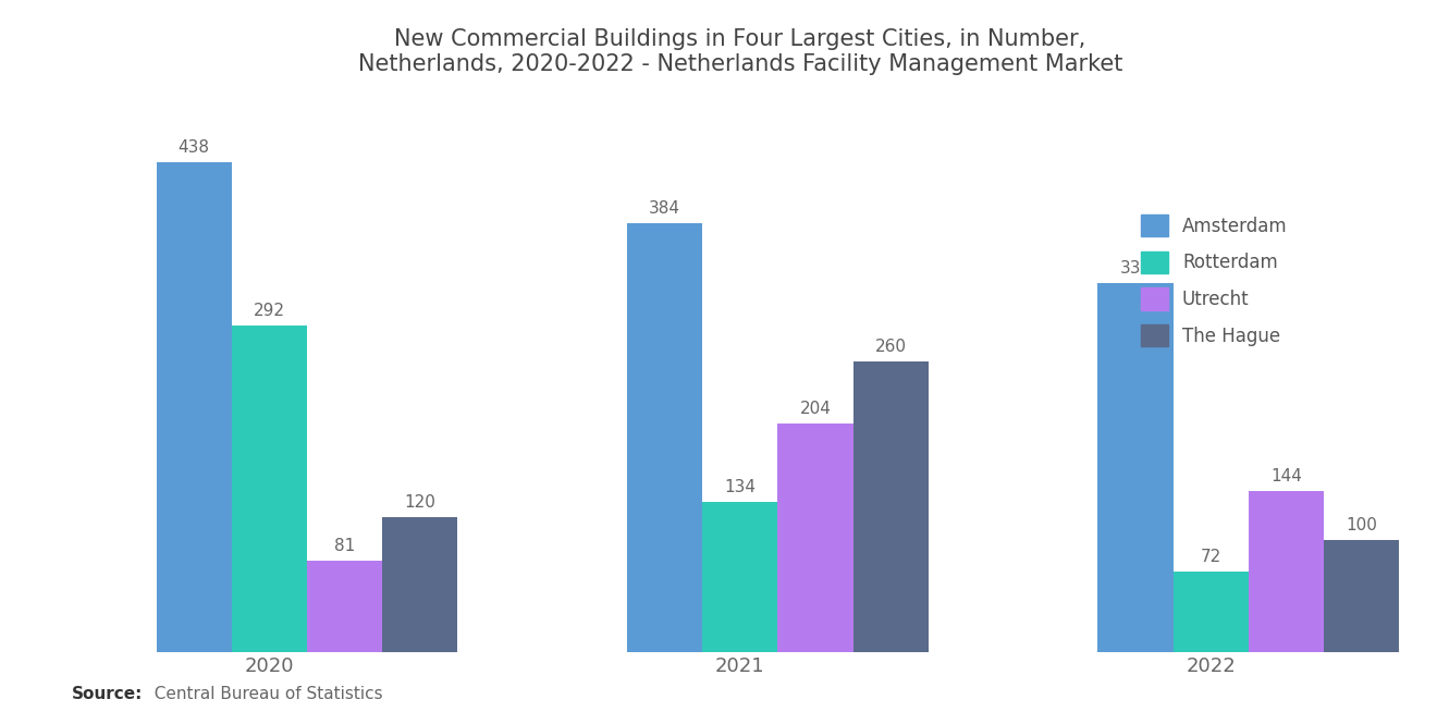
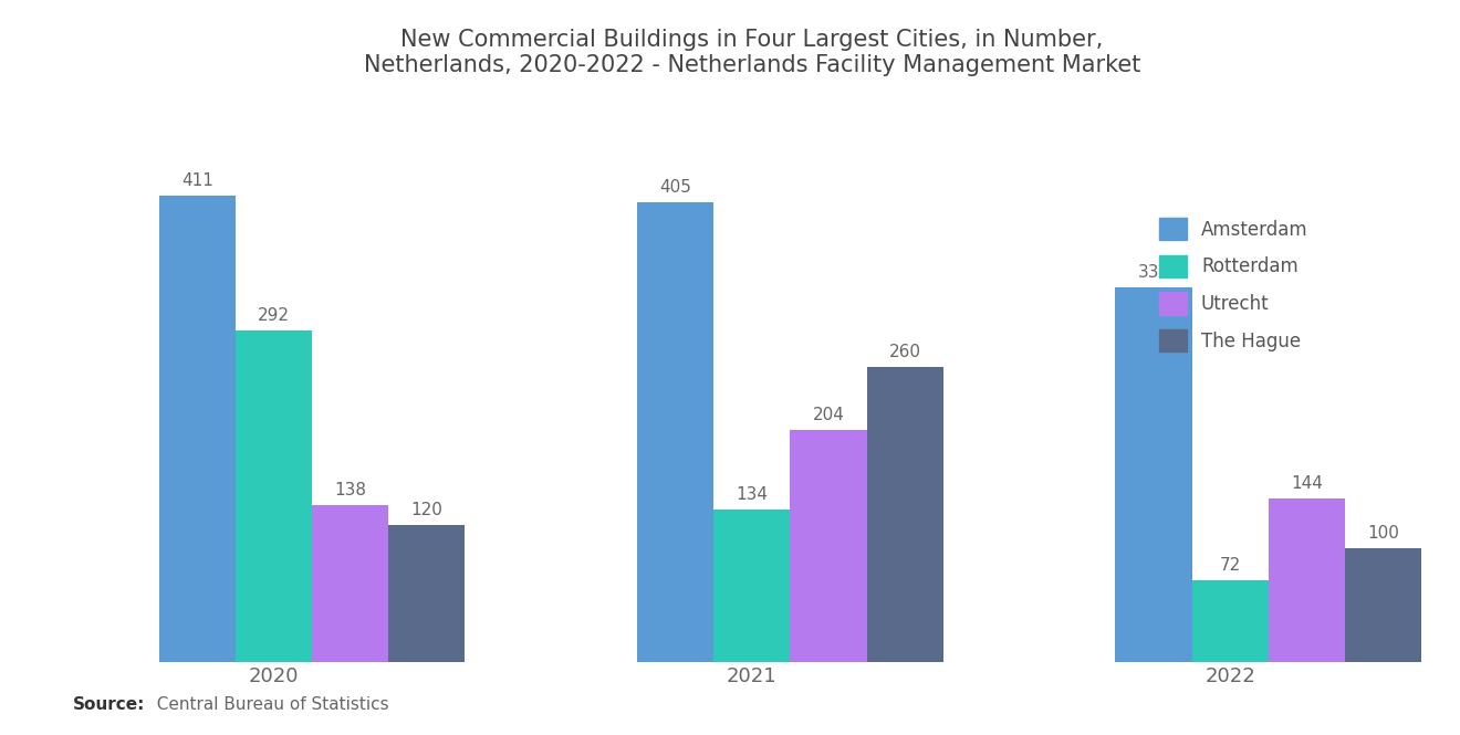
Amsterdam/2020: 438 -> 411
Utrecht/2020: 81 -> 138
Amsterdam/2021: 384 -> 405
